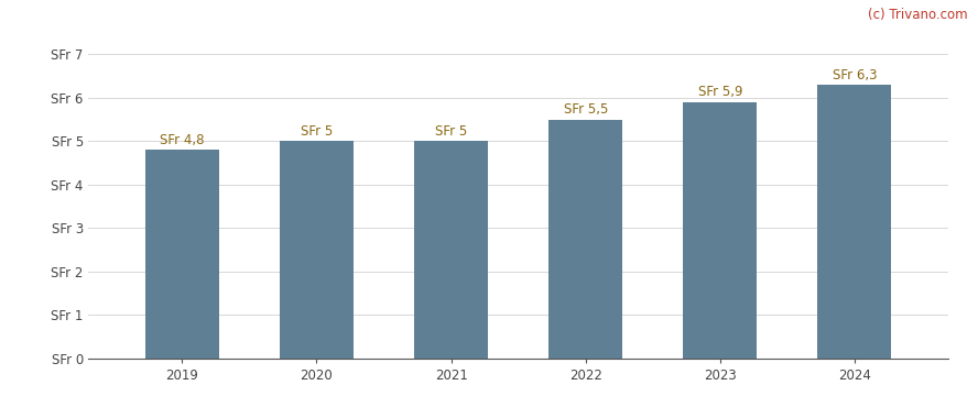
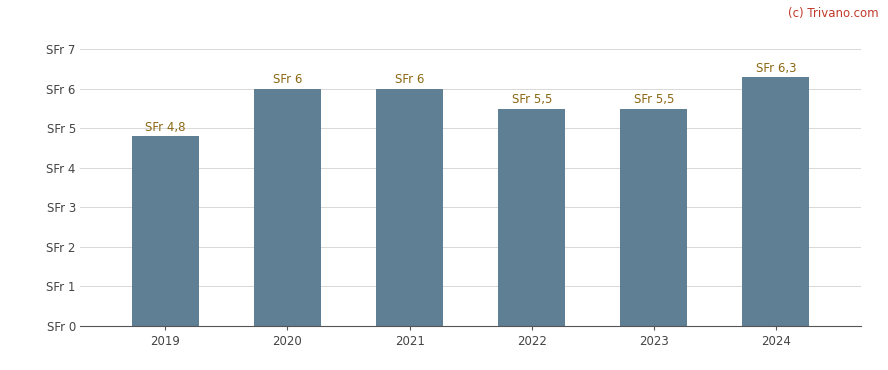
2020: 5 -> 6
2021: 5 -> 6
2023: 5,9 -> 5,5
